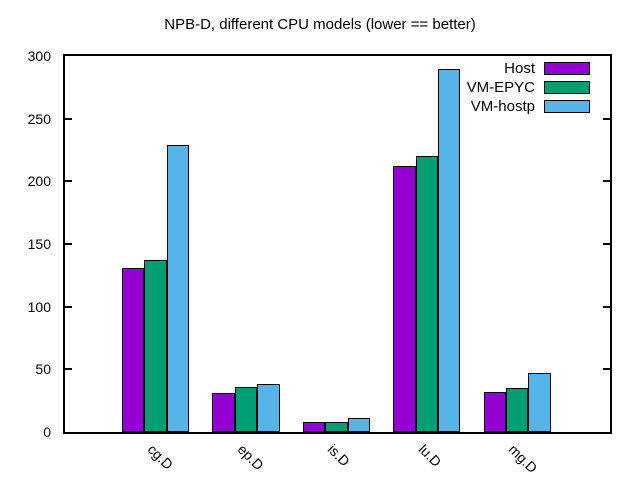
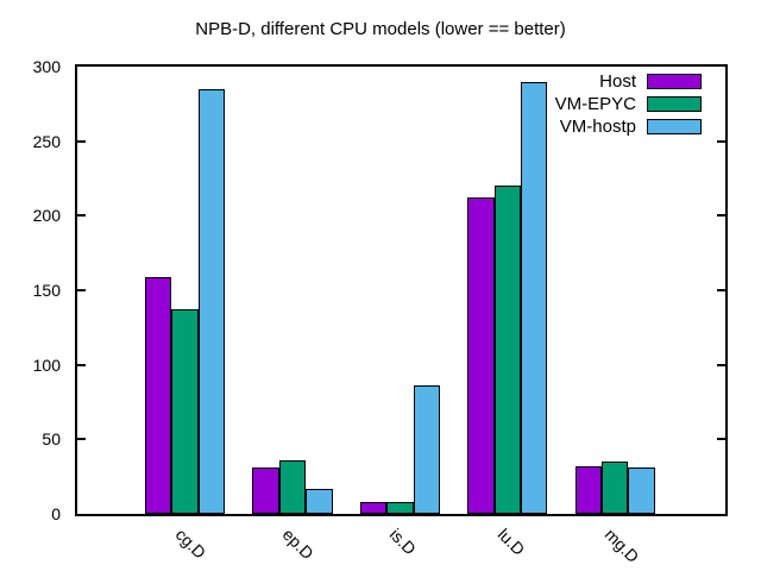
Host/cg.D: 131 -> 159
VM-hostp/cg.D: 229 -> 285
VM-hostp/ep.D: 38 -> 17
VM-hostp/is.D: 11 -> 86
VM-hostp/mg.D: 47 -> 31
